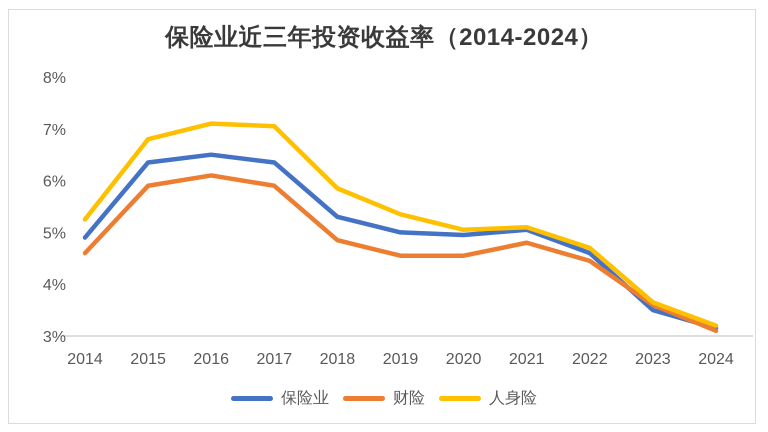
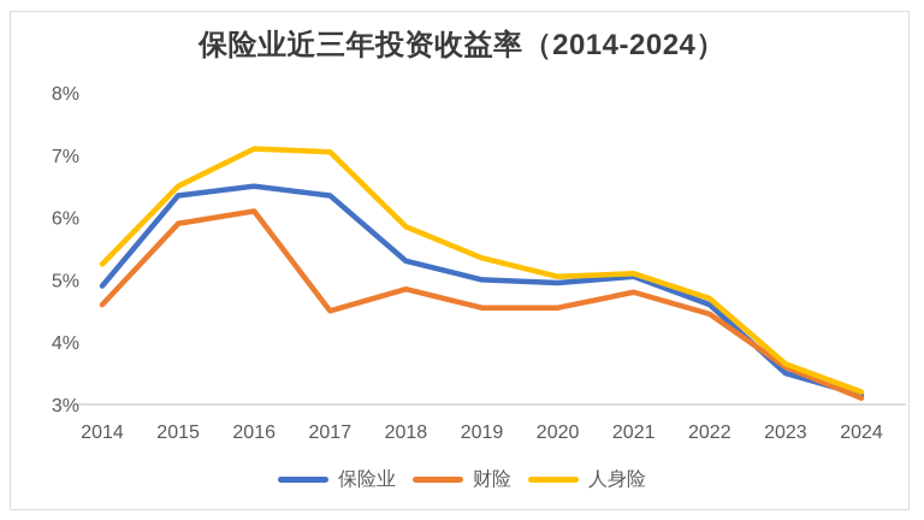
人身险/2015: 6.8% -> 6.5%
财险/2017: 5.9% -> 4.5%
